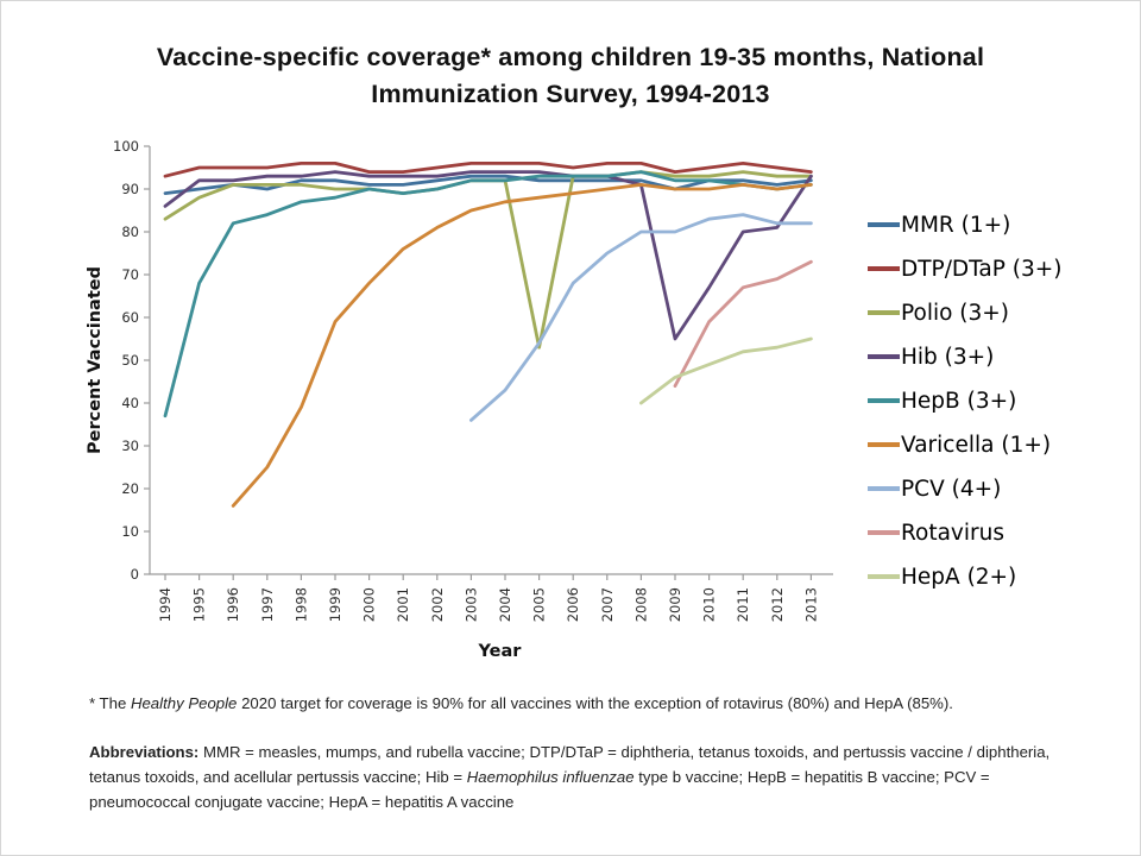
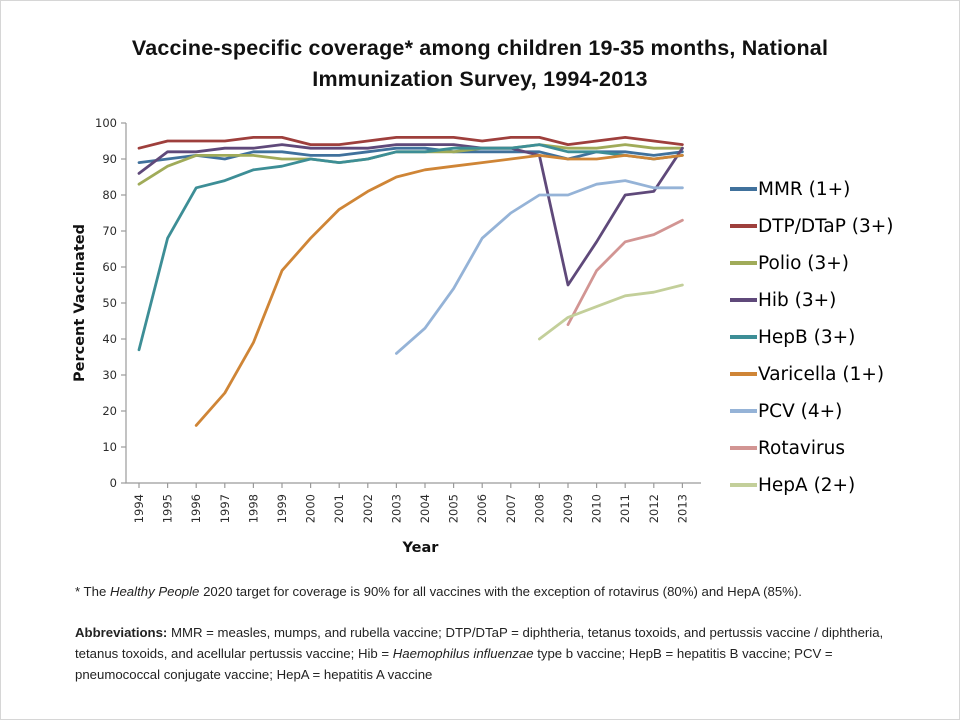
Polio (3+)/2005: 53 -> 92
